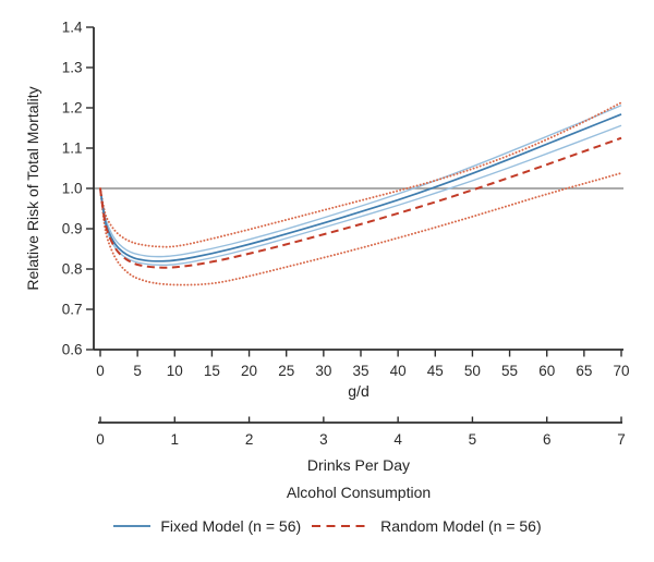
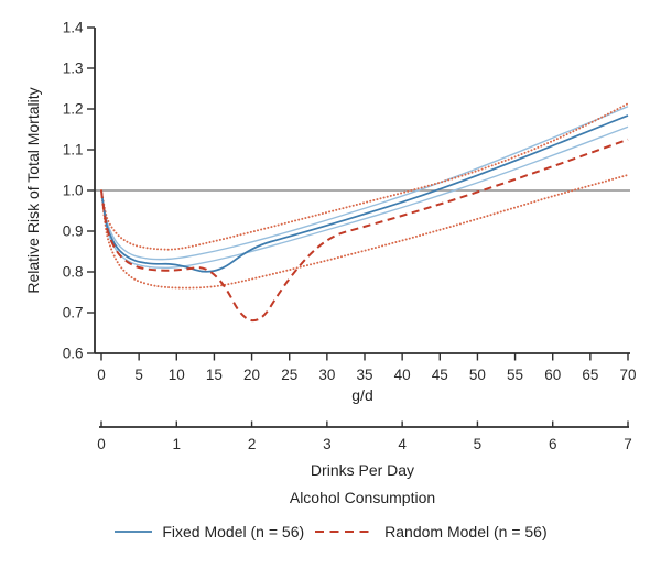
Fixed Model (n = 56)/15: 0.84 -> 0.79
Random Model (n = 56)/20: 0.84 -> 0.64
Random Model (n = 56)/25: 0.86 -> 0.79
